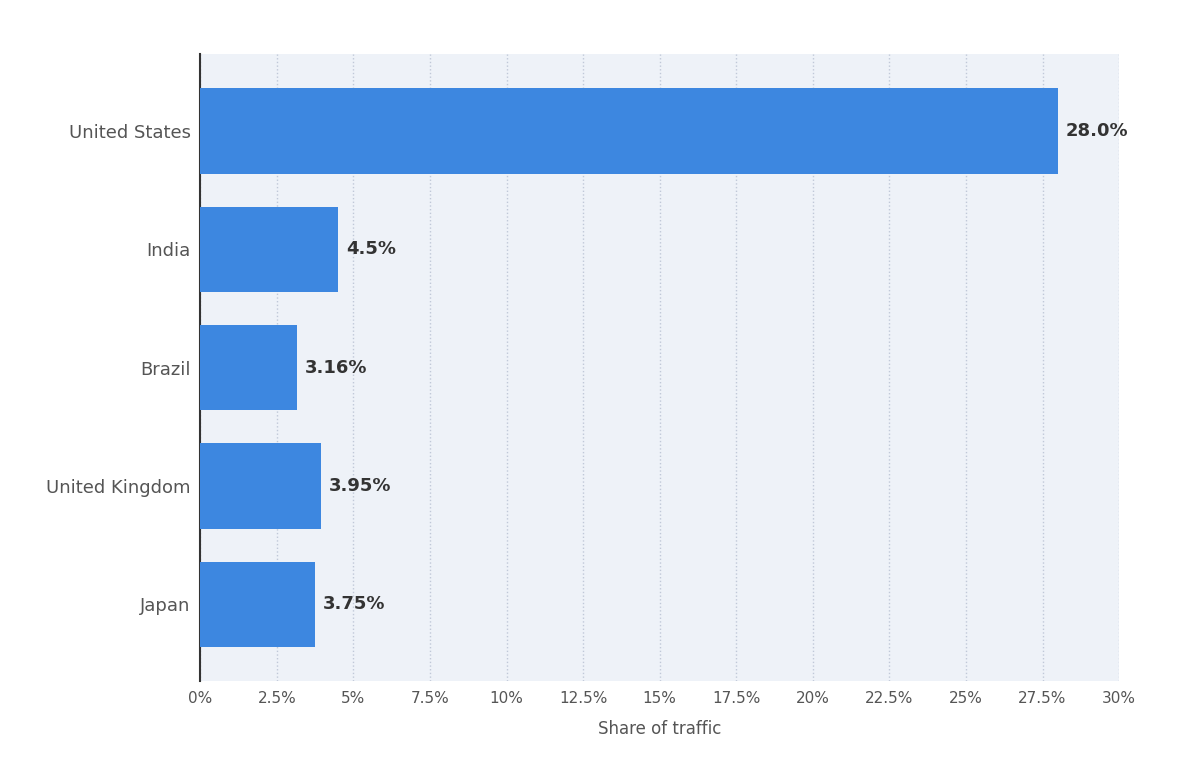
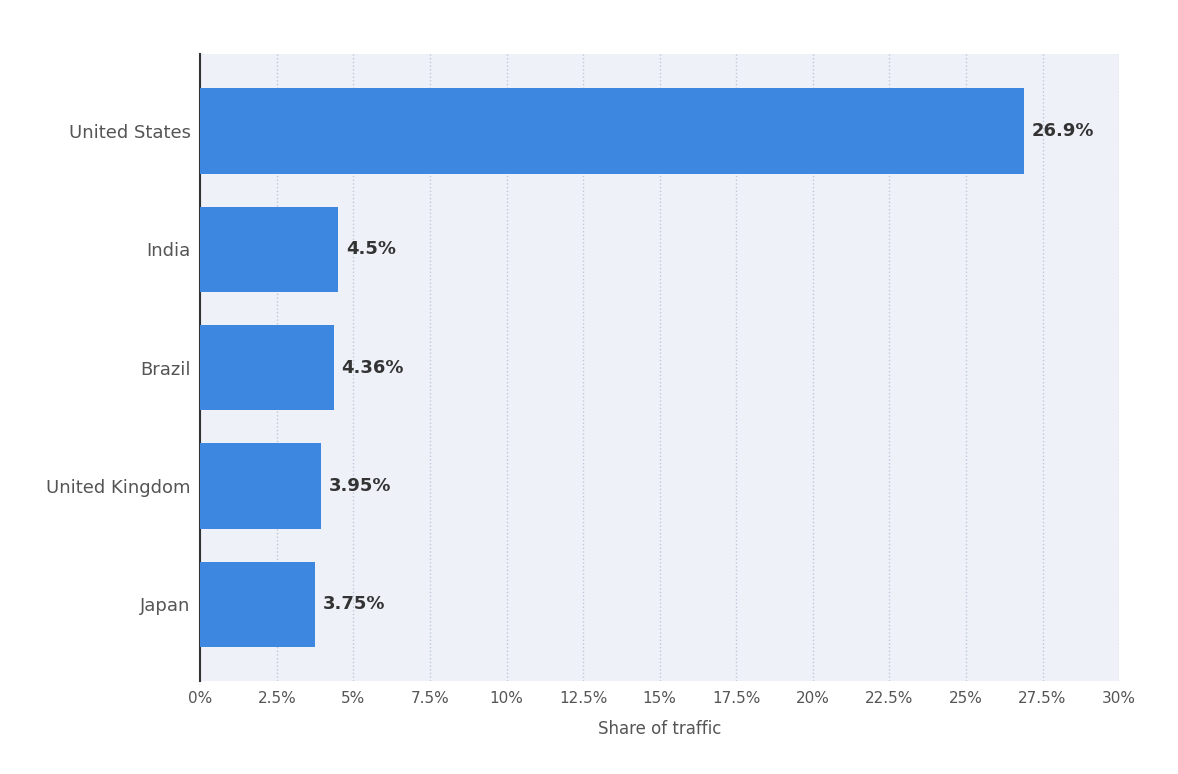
United States: 28.0% -> 26.9%
Brazil: 3.16% -> 4.36%
